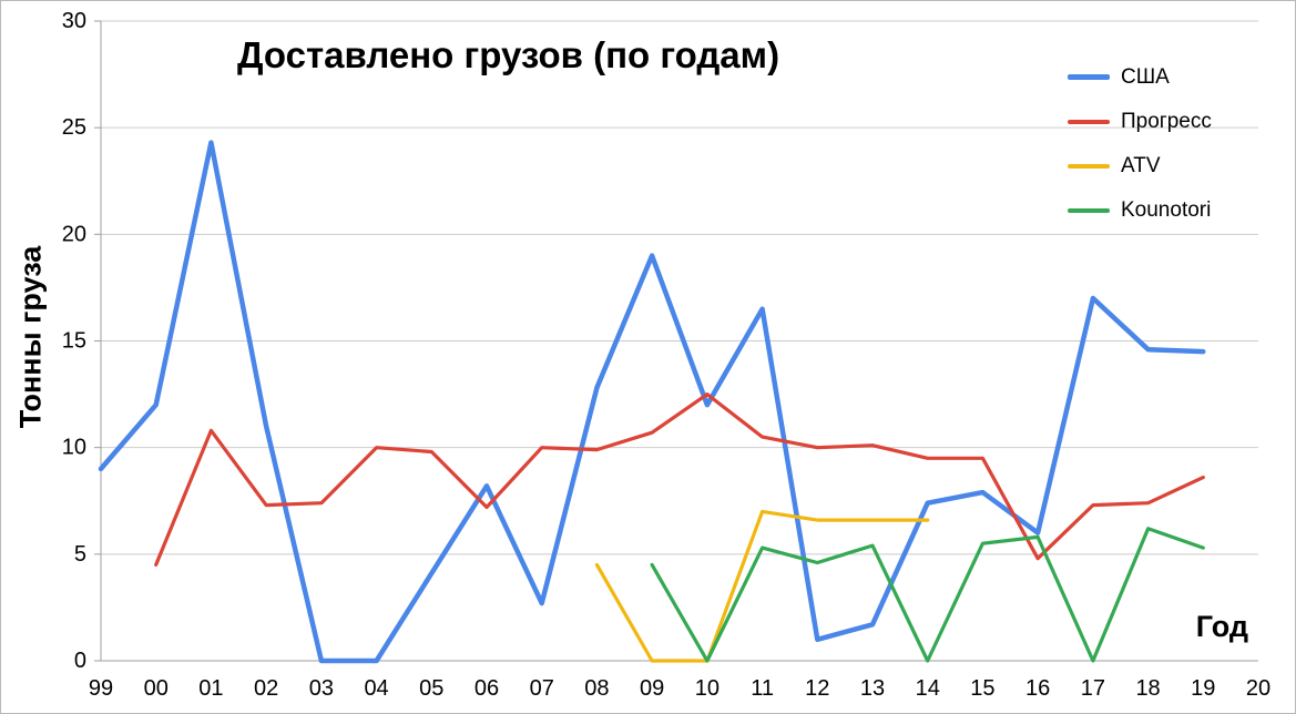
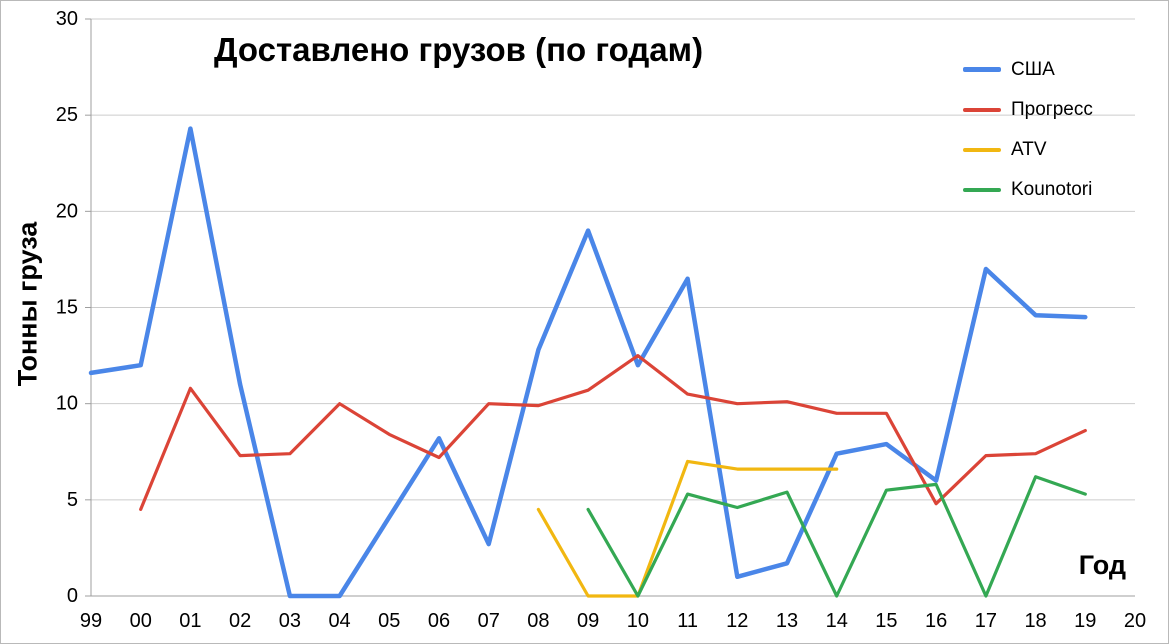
США/99: 9.0 -> 11.6
Прогресс/05: 9.8 -> 8.4
